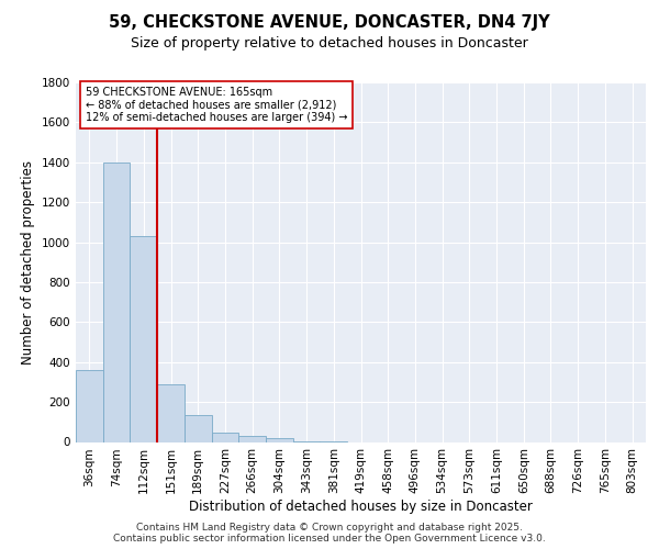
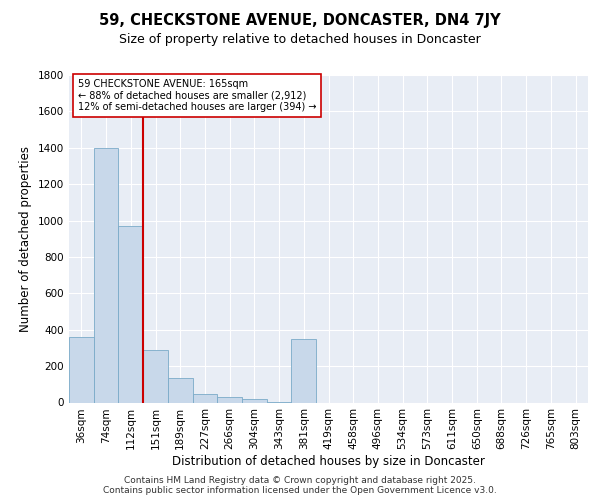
112sqm: 1030 -> 970
381sqm: 0 -> 350
